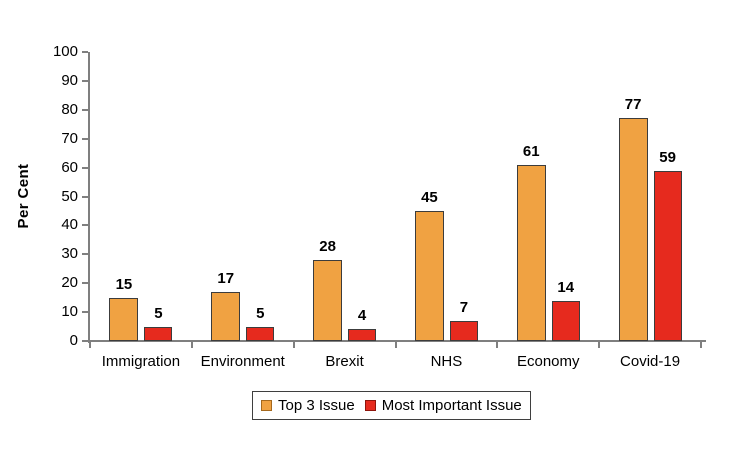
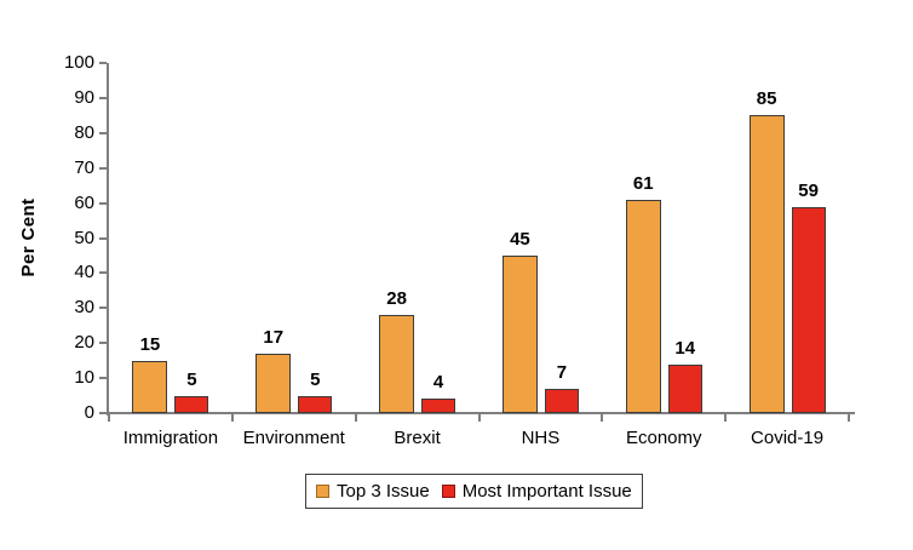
Top 3 Issue/Covid-19: 77 -> 85
